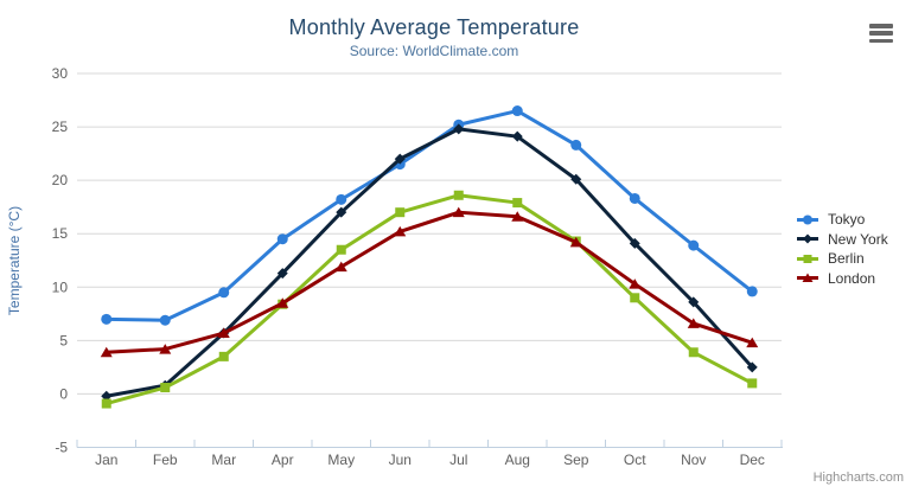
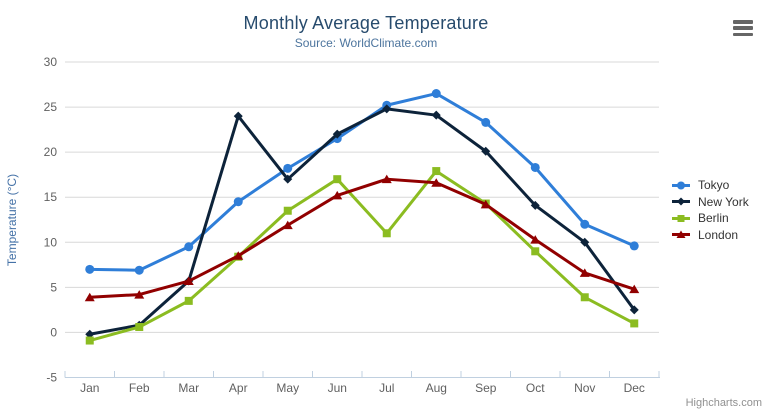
New York/Apr: 11 -> 24
Berlin/Jul: 19 -> 11
Tokyo/Nov: 14 -> 12
New York/Nov: 9 -> 10
